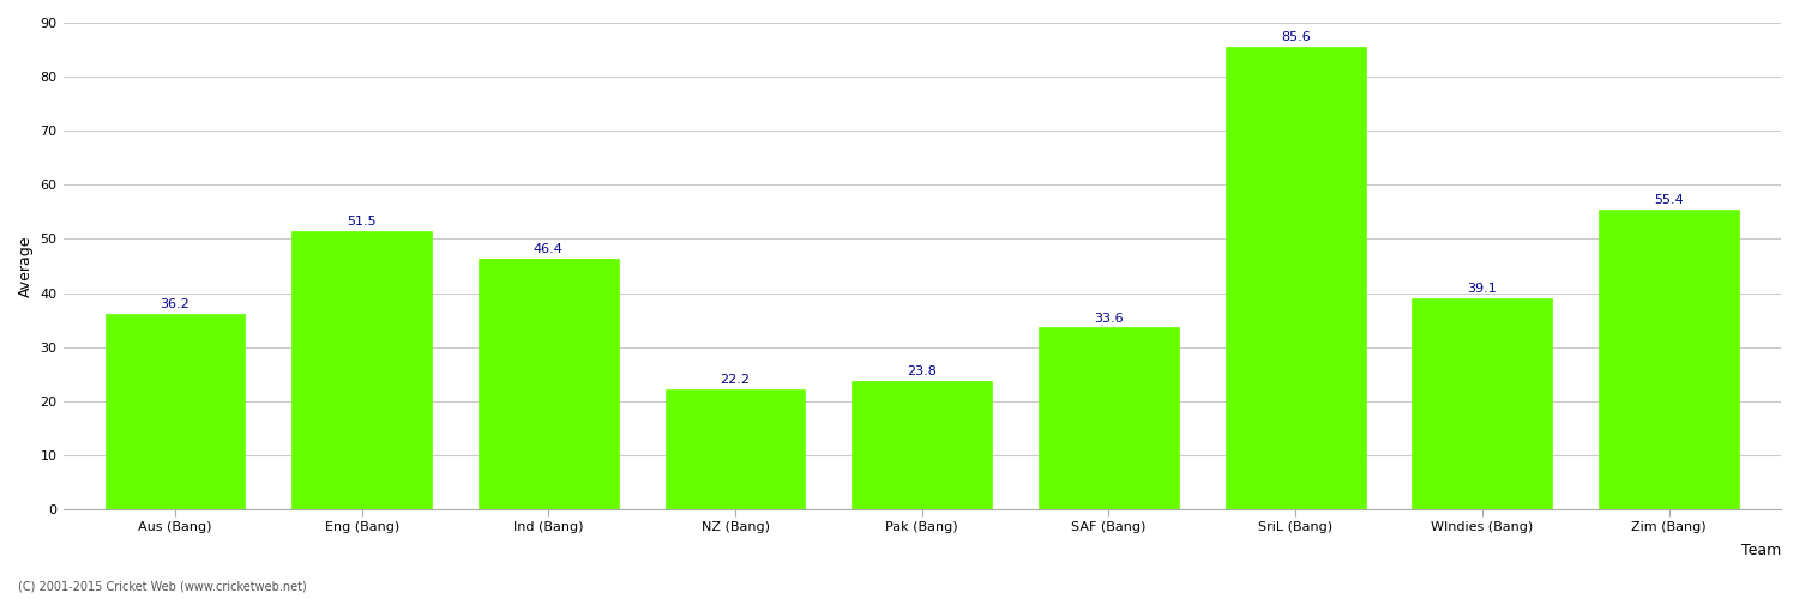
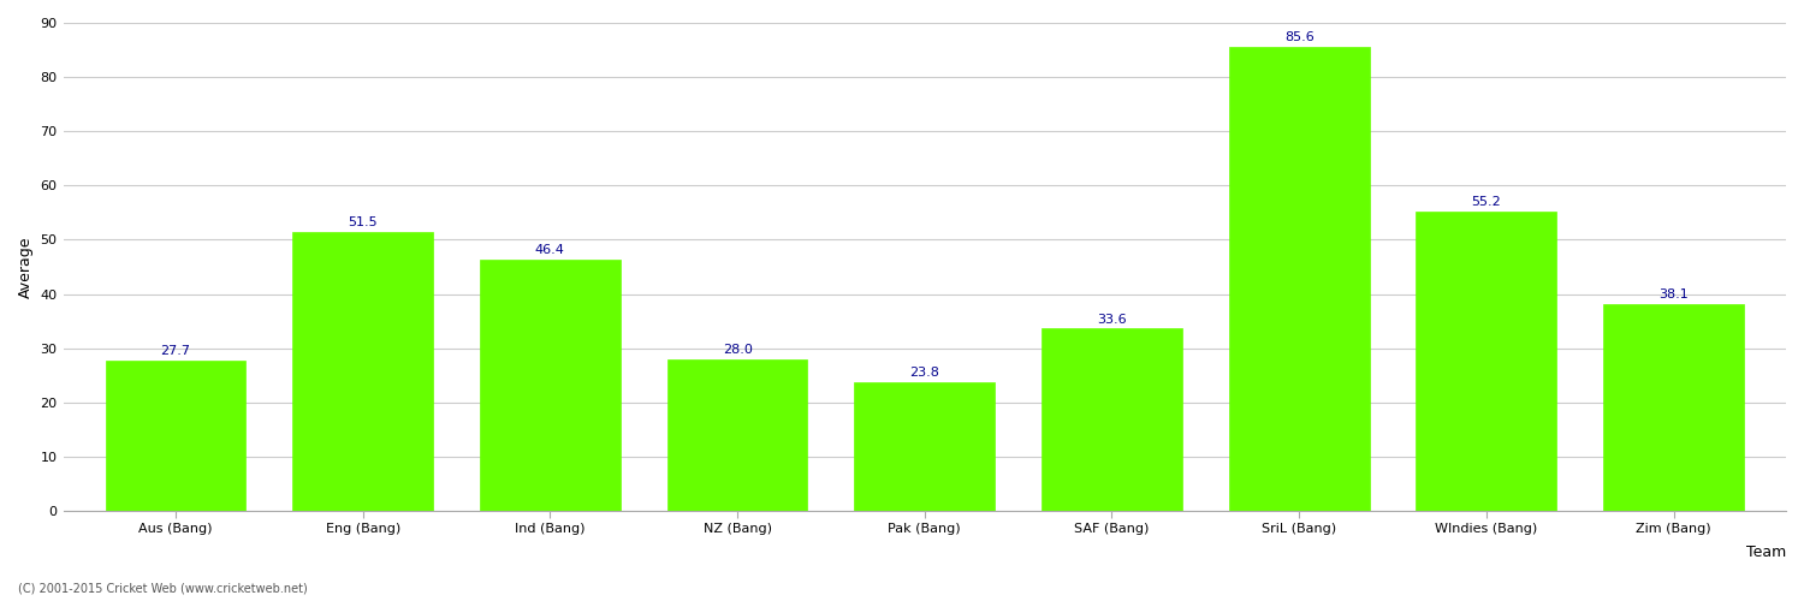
Aus (Bang): 36.2 -> 27.7
NZ (Bang): 22.2 -> 28.0
WIndies (Bang): 39.1 -> 55.2
Zim (Bang): 55.4 -> 38.1
